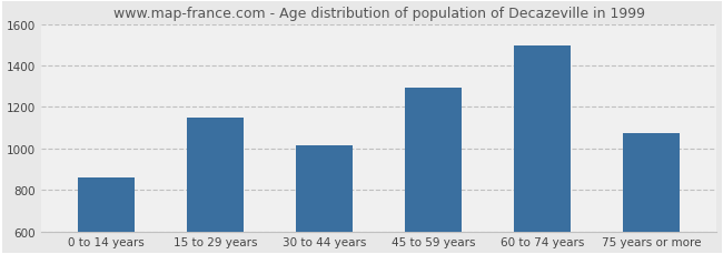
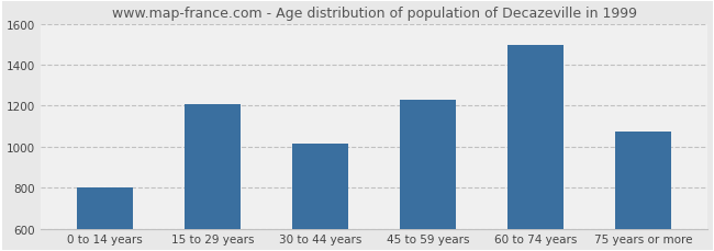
0 to 14 years: 860 -> 800
15 to 29 years: 1150 -> 1200
45 to 59 years: 1290 -> 1230
